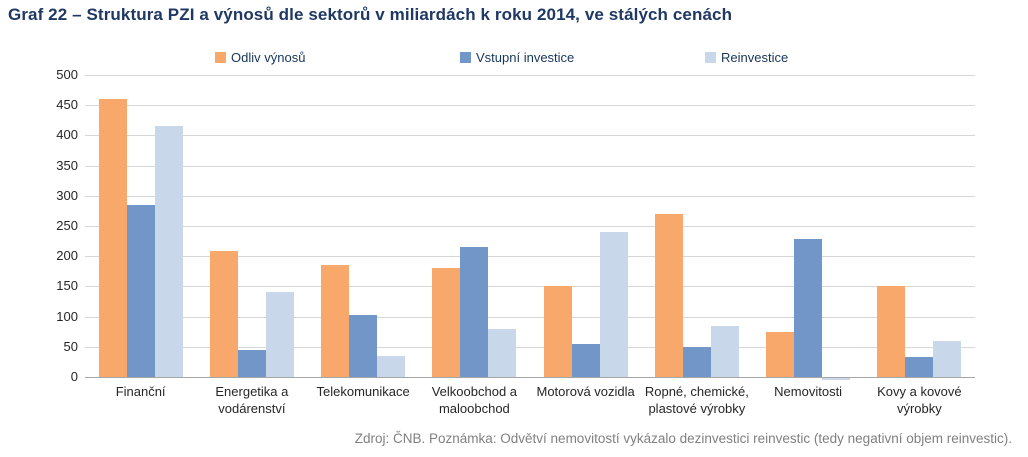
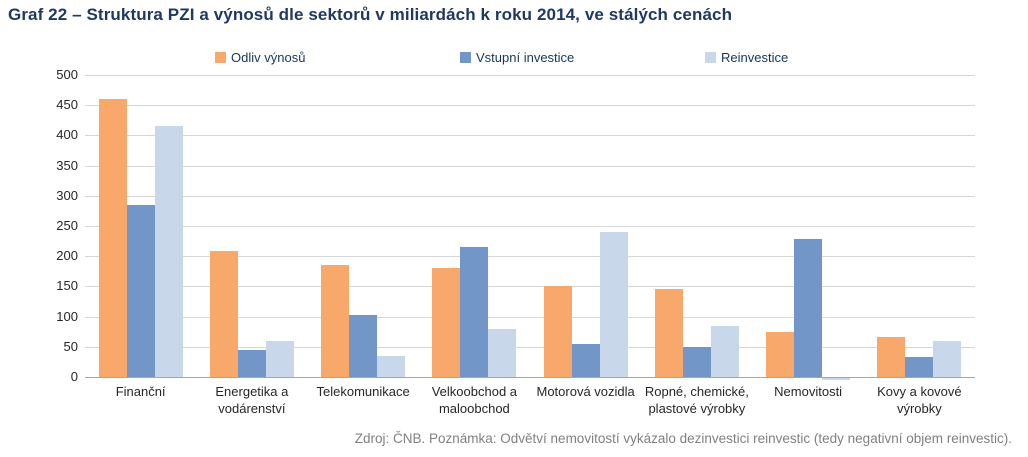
Reinvestice/Energetika a vodárenství: 140 -> 60
Odliv výnosů/Ropné, chemické, plastové výrobky: 270 -> 150
Odliv výnosů/Kovy a kovové výrobky: 150 -> 70
